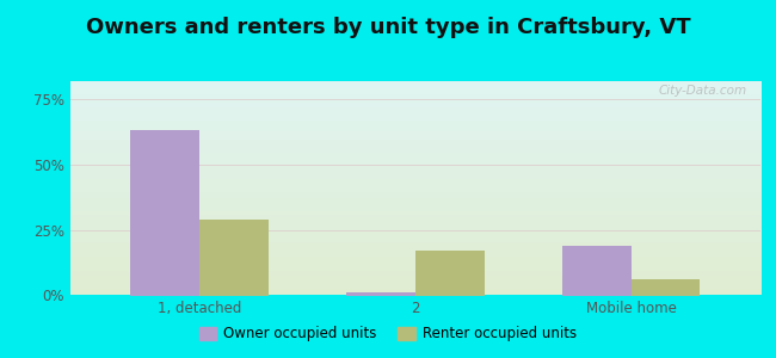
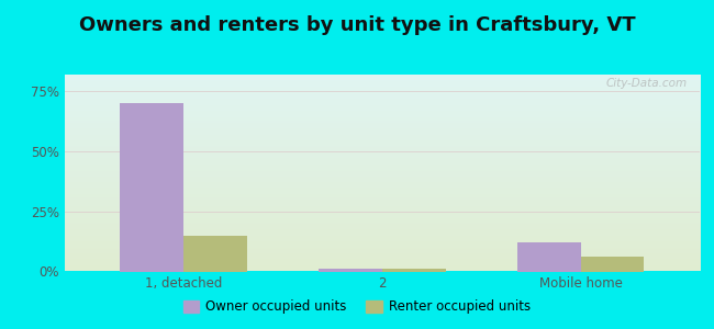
Owner occupied units/1, detached: 63% -> 70%
Renter occupied units/1, detached: 29.0% -> 15.0%
Renter occupied units/2: 17.0% -> 1.2%
Owner occupied units/Mobile home: 19% -> 12%
